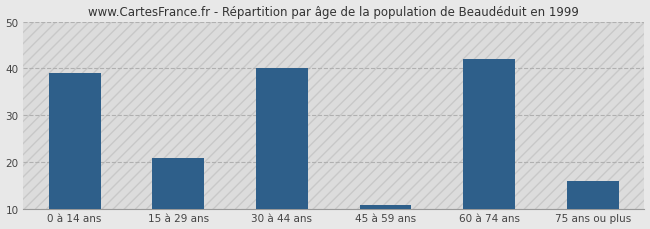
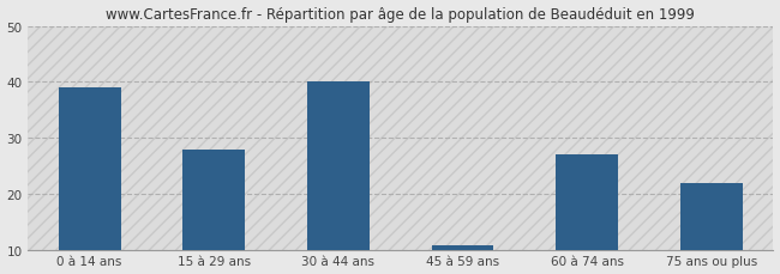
15 à 29 ans: 21 -> 28
60 à 74 ans: 42 -> 27
75 ans ou plus: 16 -> 22
